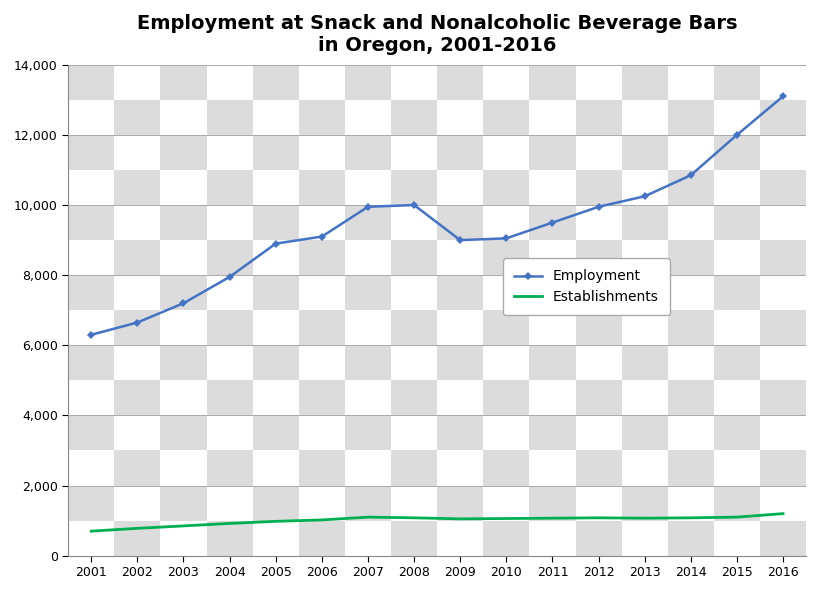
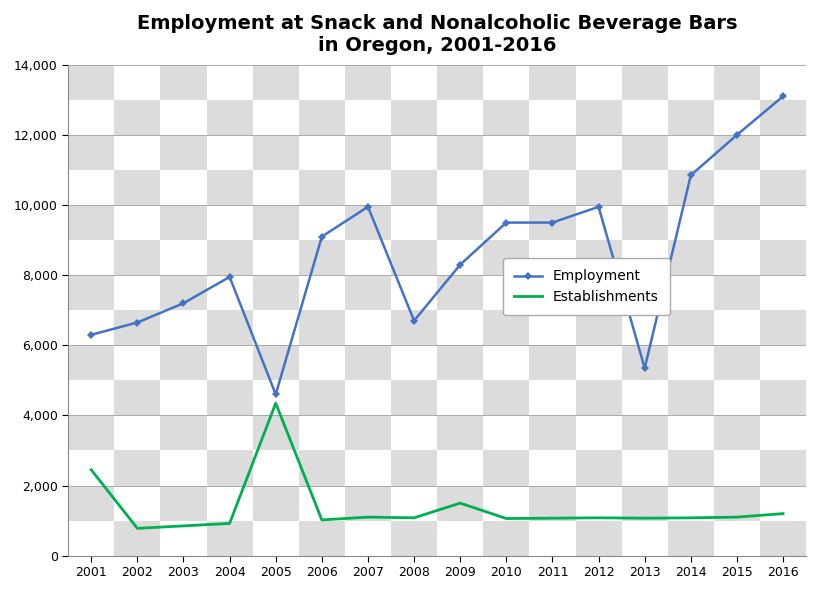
Establishments/2001: 700 -> 2,450
Employment/2005: 8,900 -> 4,600
Establishments/2005: 980 -> 4,350
Employment/2008: 10,000 -> 6,700
Employment/2009: 9,000 -> 8,300
Establishments/2009: 1,050 -> 1,500
Employment/2010: 9,050 -> 9,500
Employment/2013: 10,250 -> 5,350
